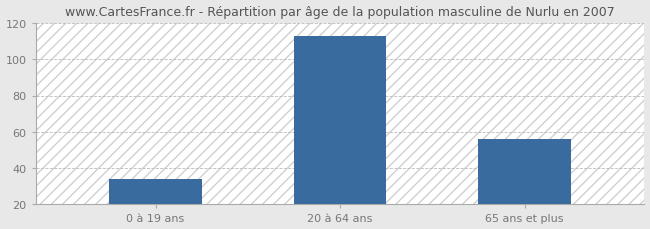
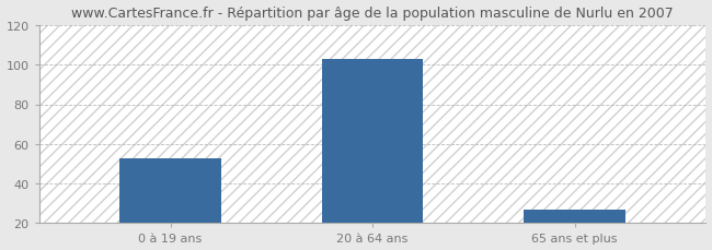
0 à 19 ans: 34 -> 53
20 à 64 ans: 113 -> 103
65 ans et plus: 56 -> 27
